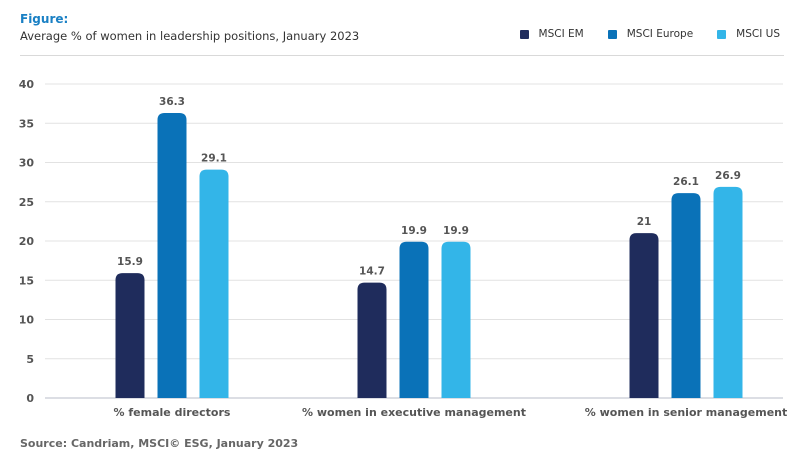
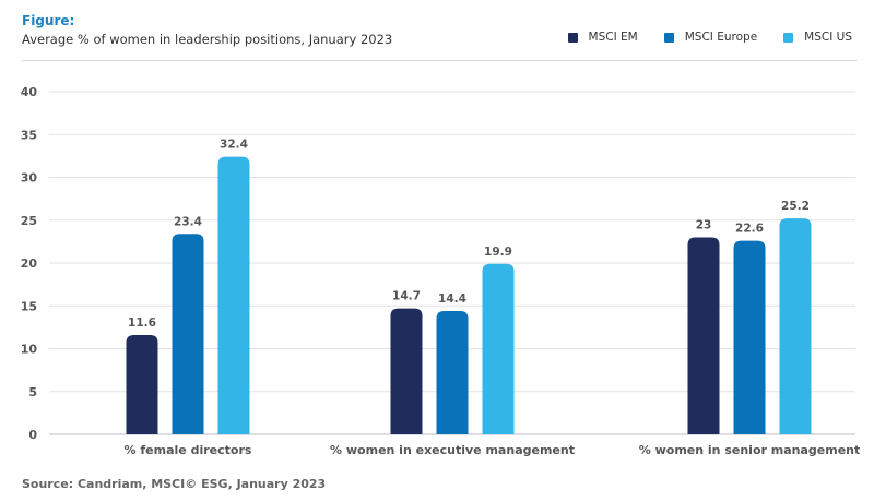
MSCI EM/% female directors: 15.9 -> 11.6
MSCI Europe/% female directors: 36.3 -> 23.4
MSCI US/% female directors: 29.1 -> 32.4
MSCI Europe/% women in executive management: 19.9 -> 14.4
MSCI EM/% women in senior management: 21 -> 23
MSCI Europe/% women in senior management: 26.1 -> 22.6
MSCI US/% women in senior management: 26.9 -> 25.2
